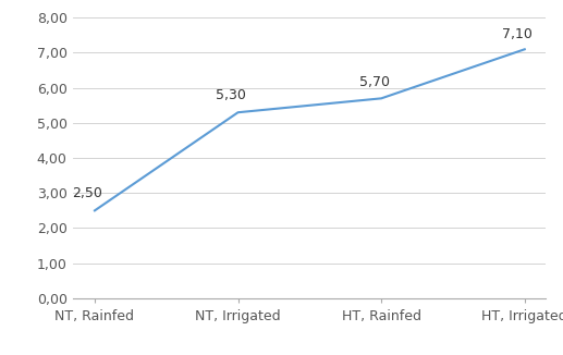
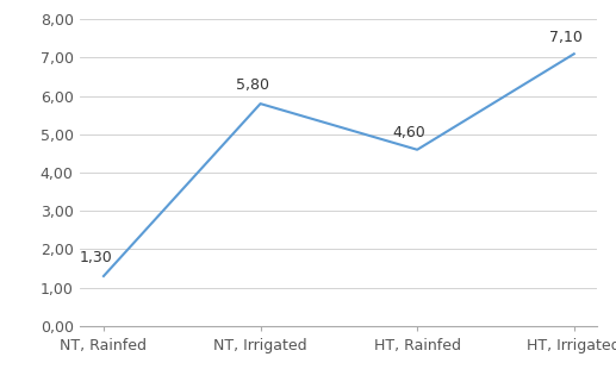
NT, Rainfed: 2,50 -> 1,30
NT, Irrigated: 5,30 -> 5,80
HT, Rainfed: 5,70 -> 4,60
